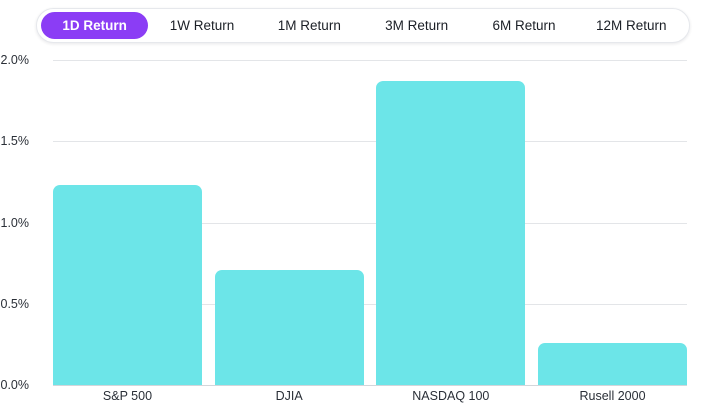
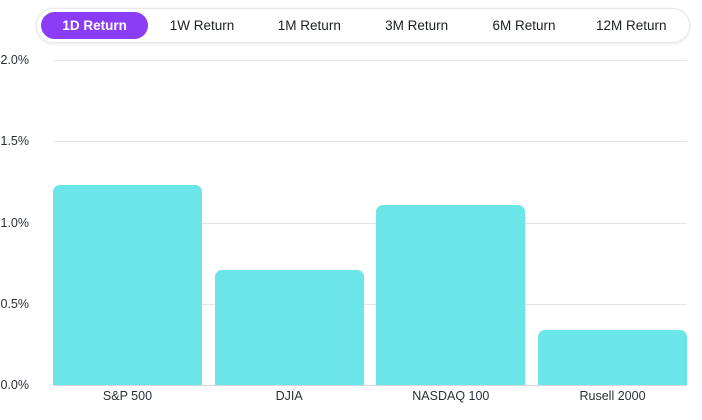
NASDAQ 100: 1.87% -> 1.11%
Rusell 2000: 0.26% -> 0.34%
